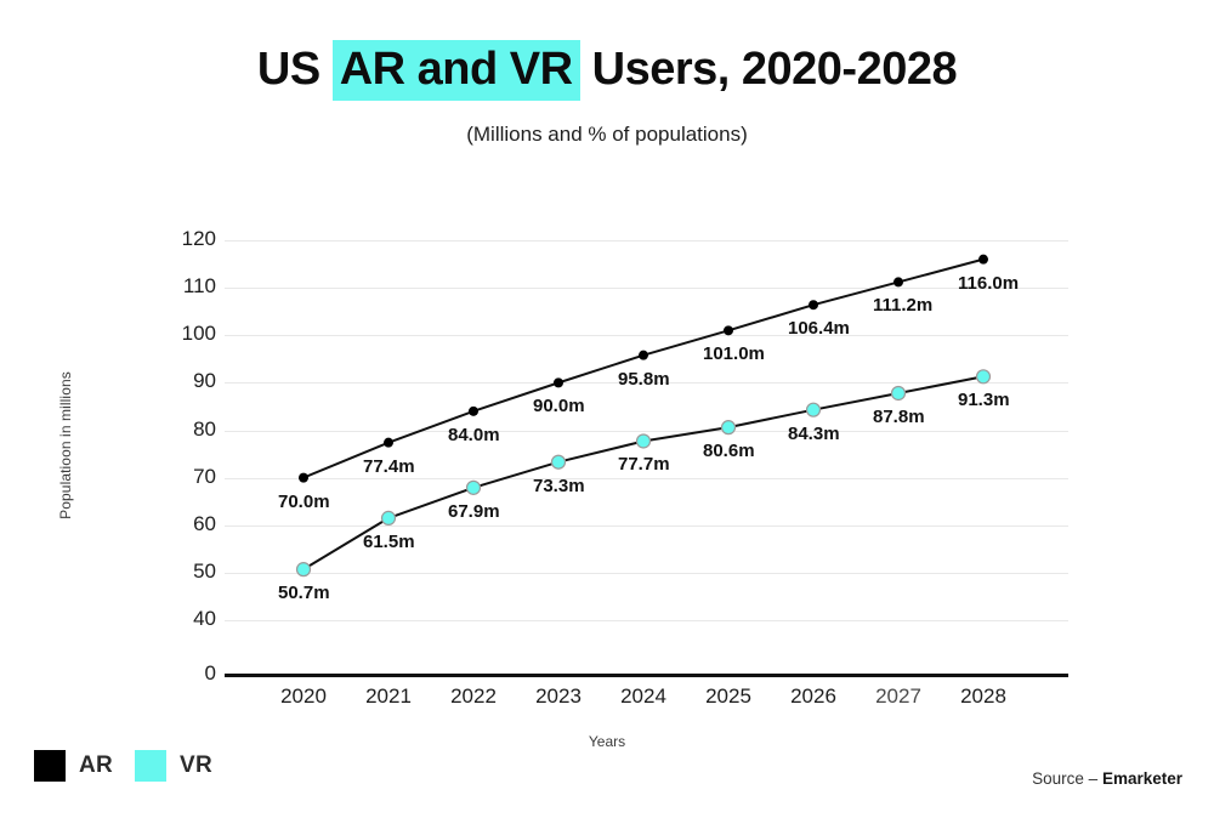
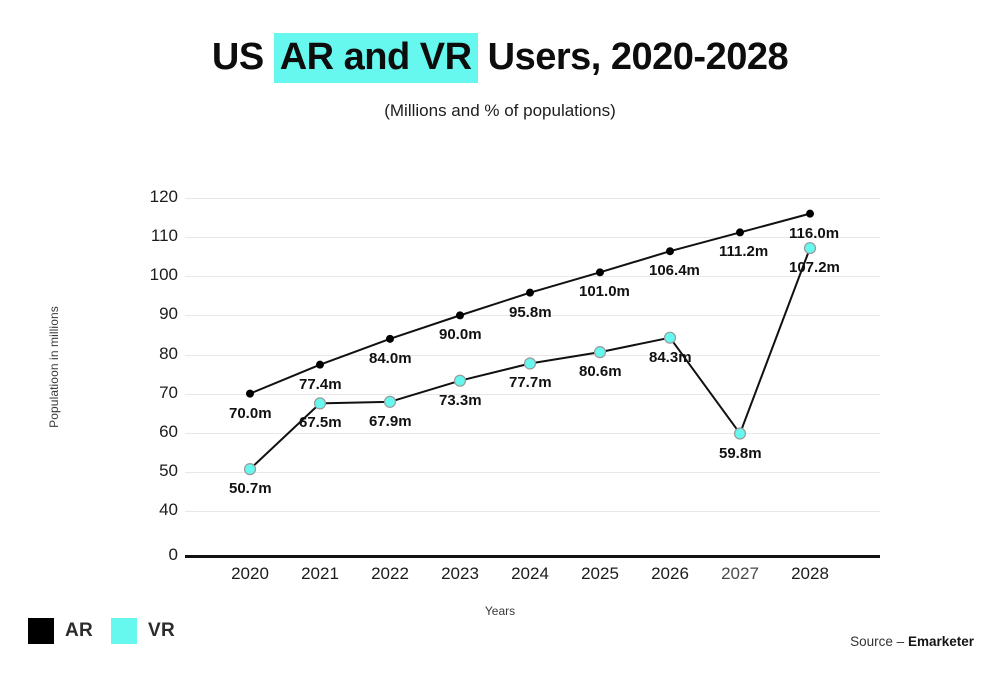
VR/2021: 61.5m -> 67.5m
VR/2027: 87.8m -> 59.8m
VR/2028: 91.3m -> 107.2m
